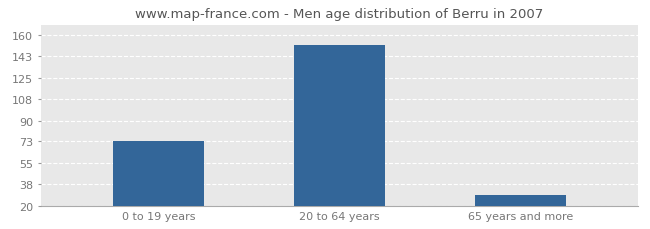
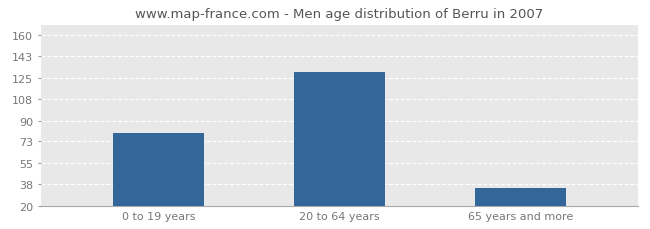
0 to 19 years: 73 -> 80
20 to 64 years: 152 -> 130
65 years and more: 29 -> 35
